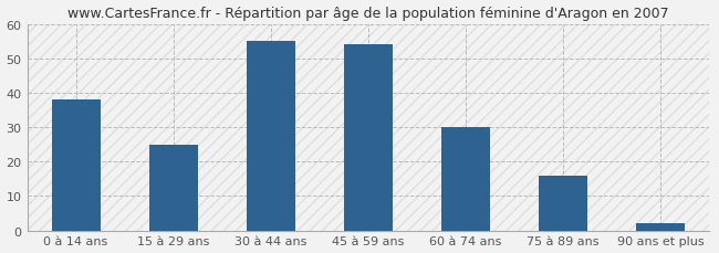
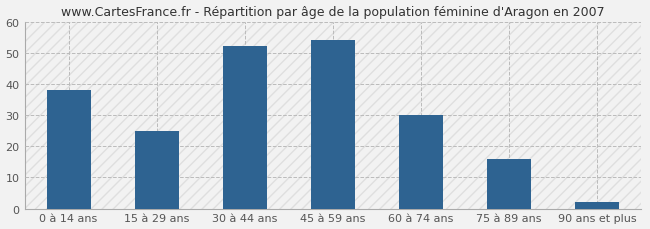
30 à 44 ans: 55 -> 52
